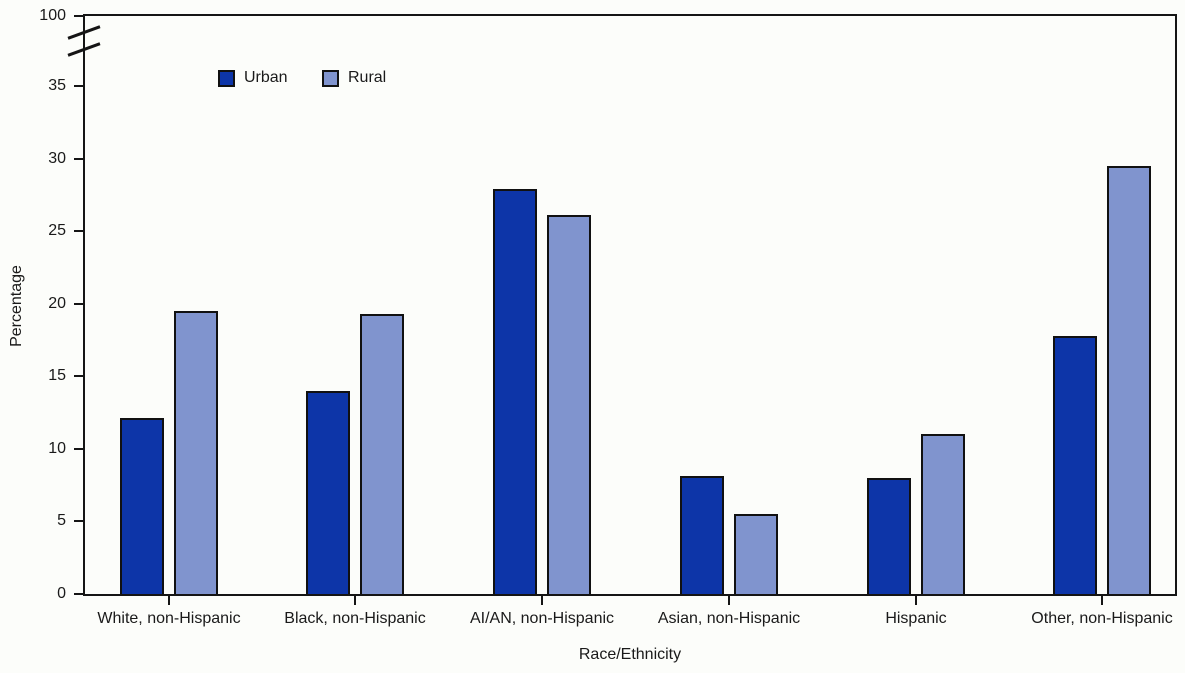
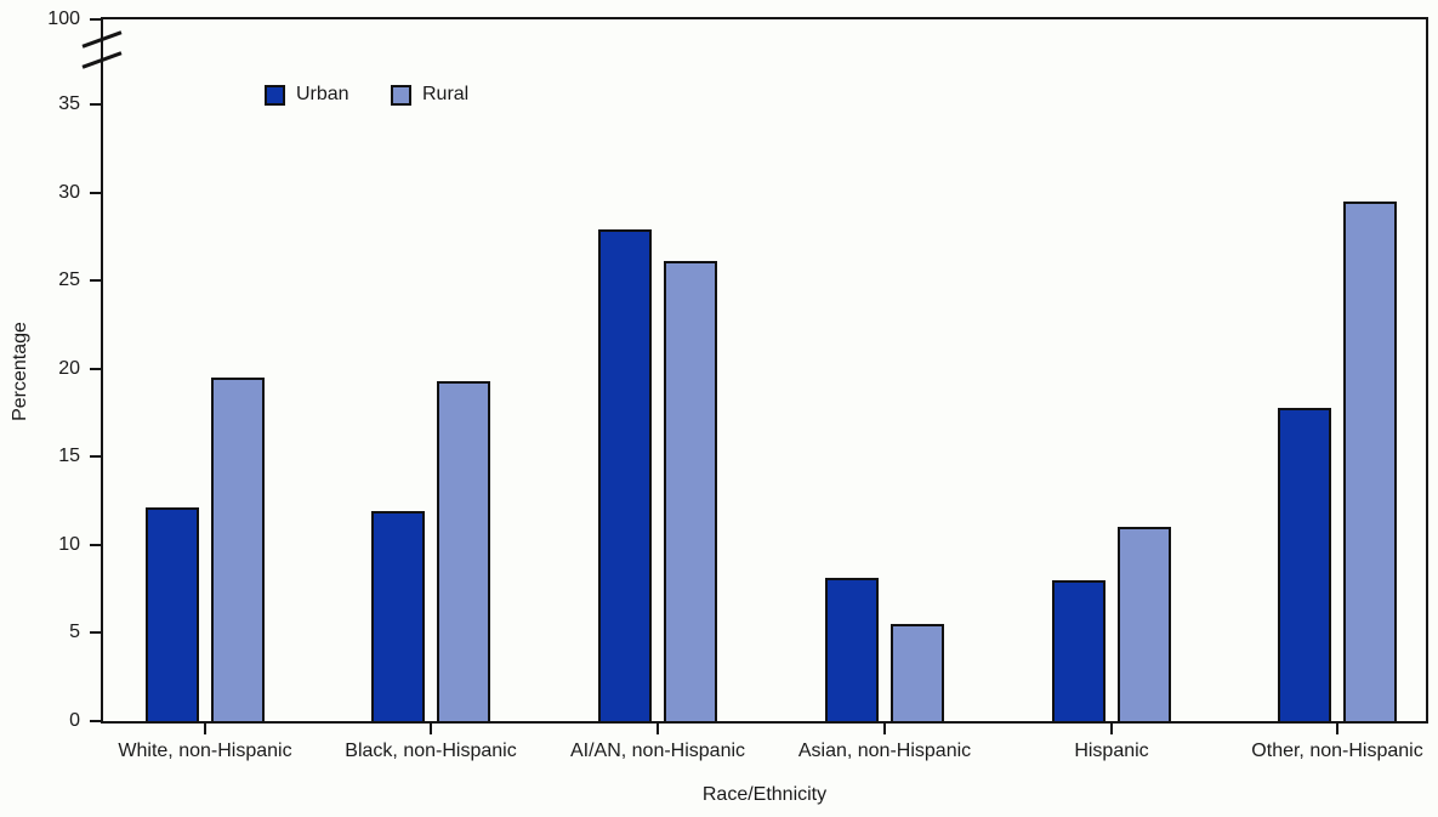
Urban/Black, non-Hispanic: 14.0 -> 11.9
